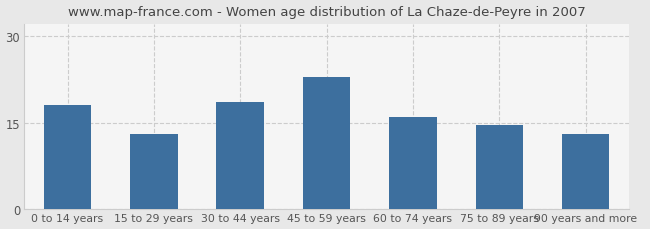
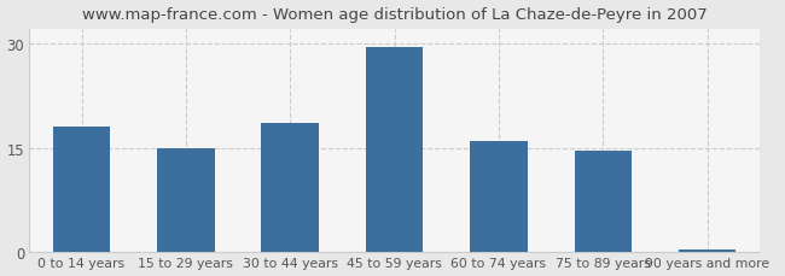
15 to 29 years: 13.0 -> 15.0
45 to 59 years: 22.8 -> 29.5
90 years and more: 13.0 -> 0.4
